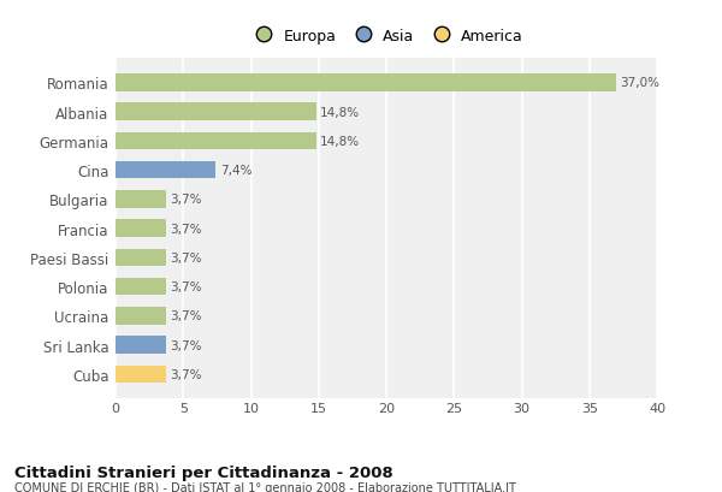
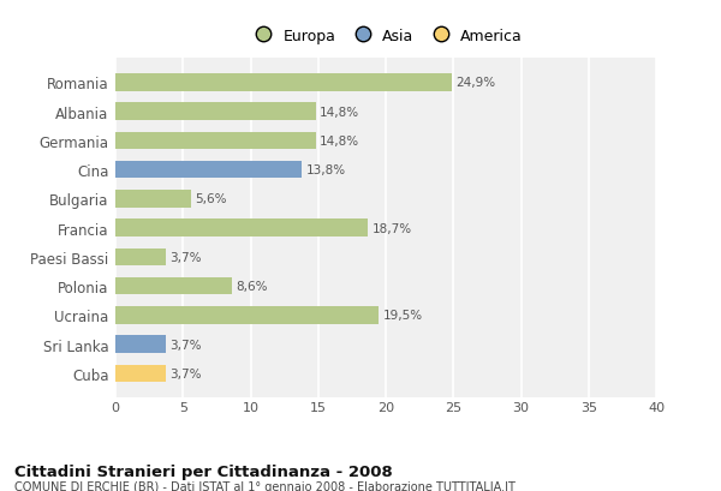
Romania: 37,0% -> 24,9%
Cina: 7,4% -> 13,8%
Bulgaria: 3,7% -> 5,6%
Francia: 3,7% -> 18,7%
Polonia: 3,7% -> 8,6%
Ucraina: 3,7% -> 19,5%
